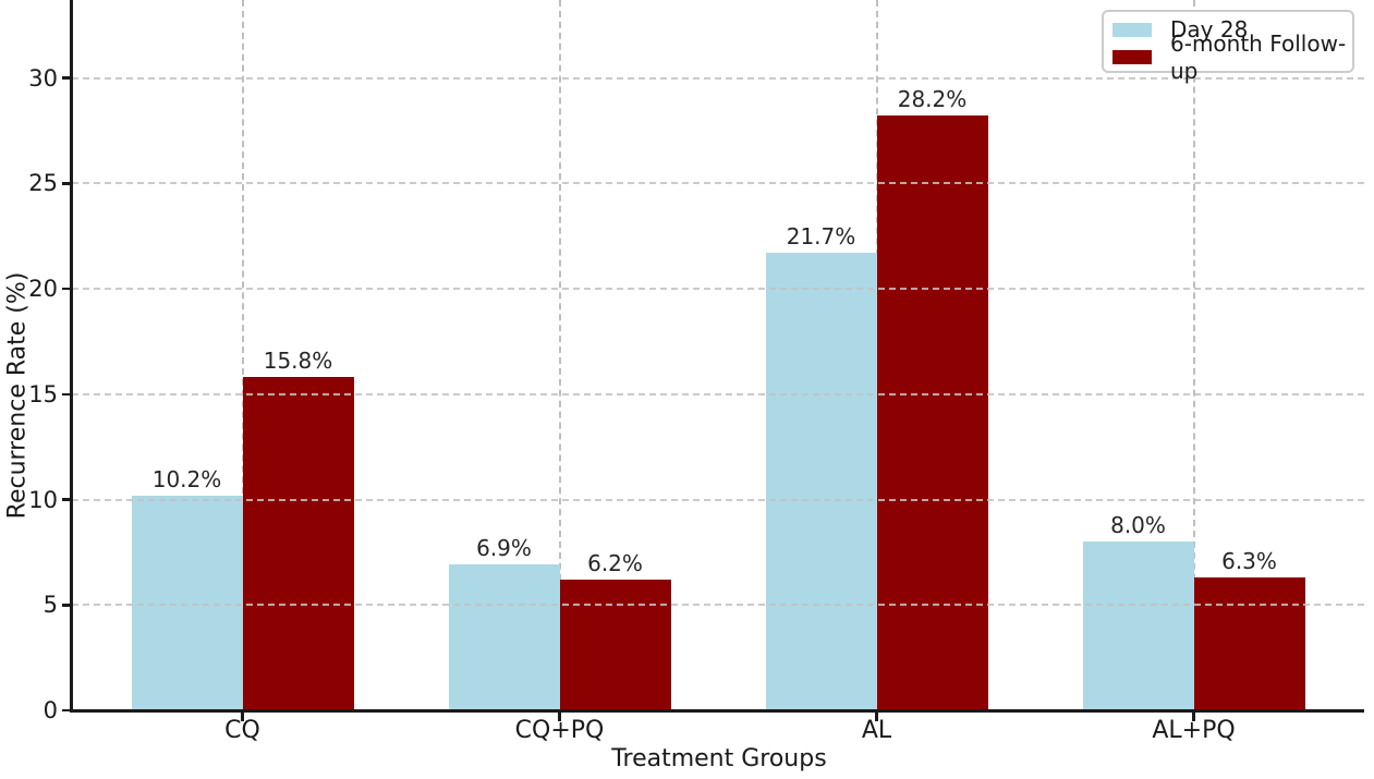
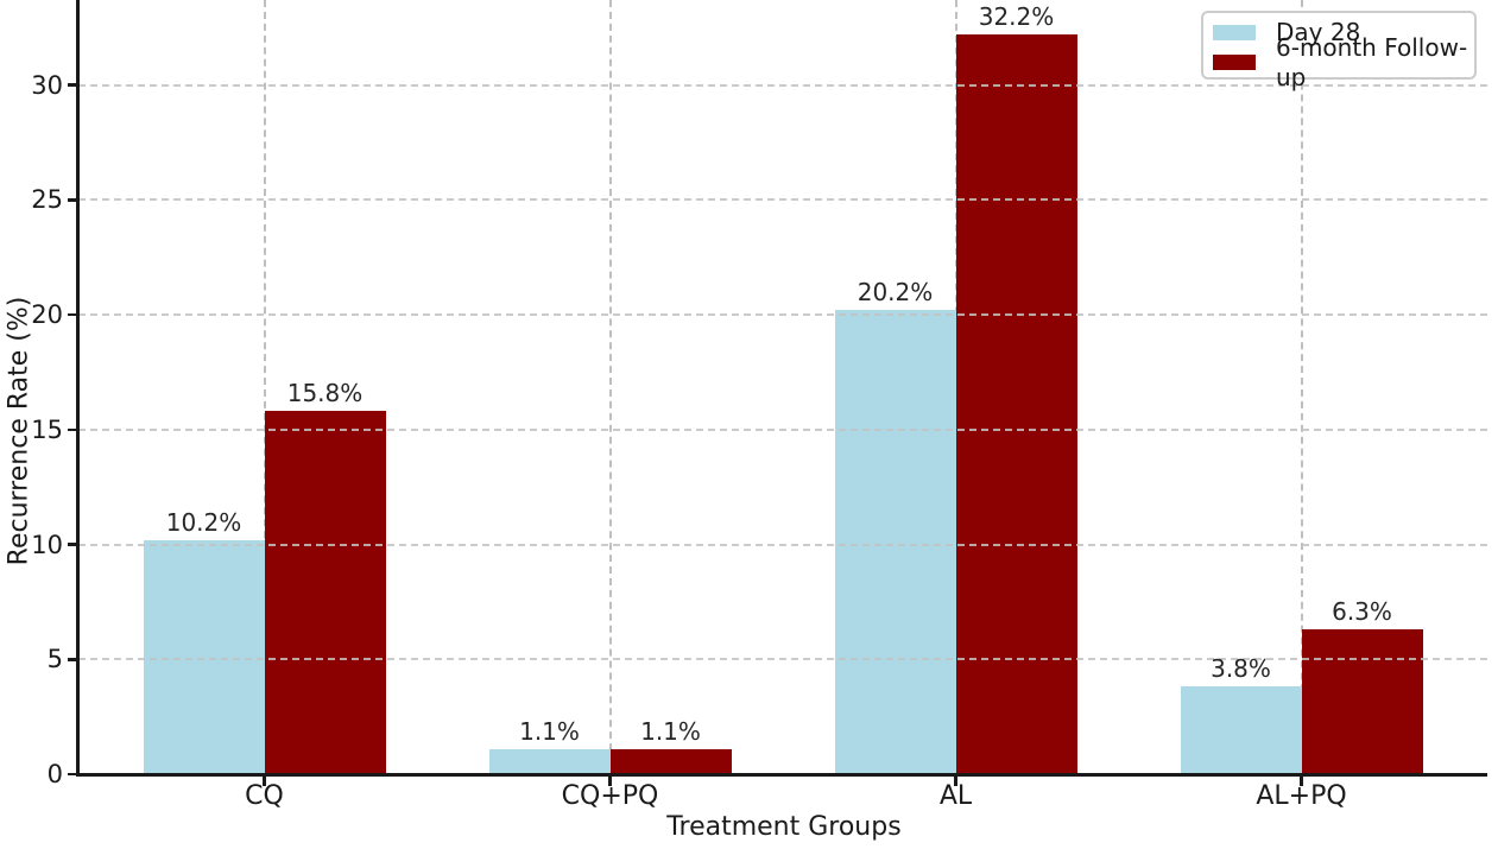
Day 28/CQ+PQ: 6.9% -> 1.1%
6-month Follow-up/CQ+PQ: 6.2% -> 1.1%
Day 28/AL: 21.7% -> 20.2%
6-month Follow-up/AL: 28.2% -> 32.2%
Day 28/AL+PQ: 8.0% -> 3.8%
